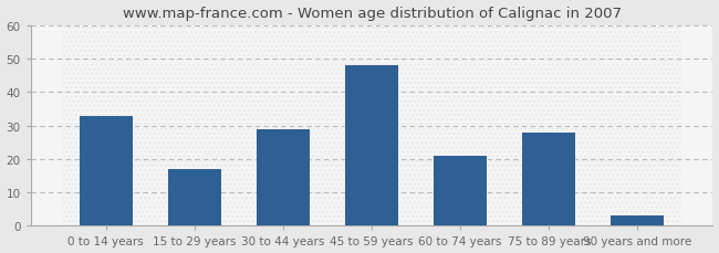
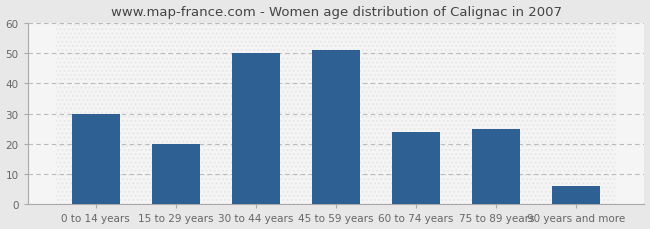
0 to 14 years: 33 -> 30
15 to 29 years: 17 -> 20
30 to 44 years: 29 -> 50
45 to 59 years: 48 -> 51
60 to 74 years: 21 -> 24
75 to 89 years: 28 -> 25
90 years and more: 3 -> 6
